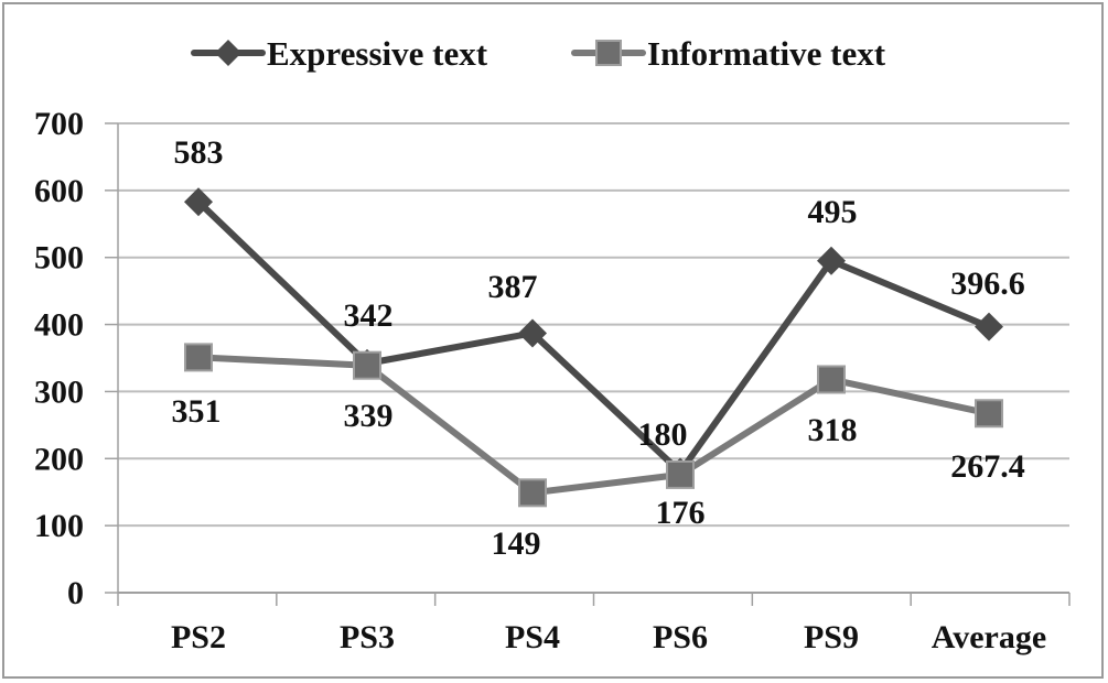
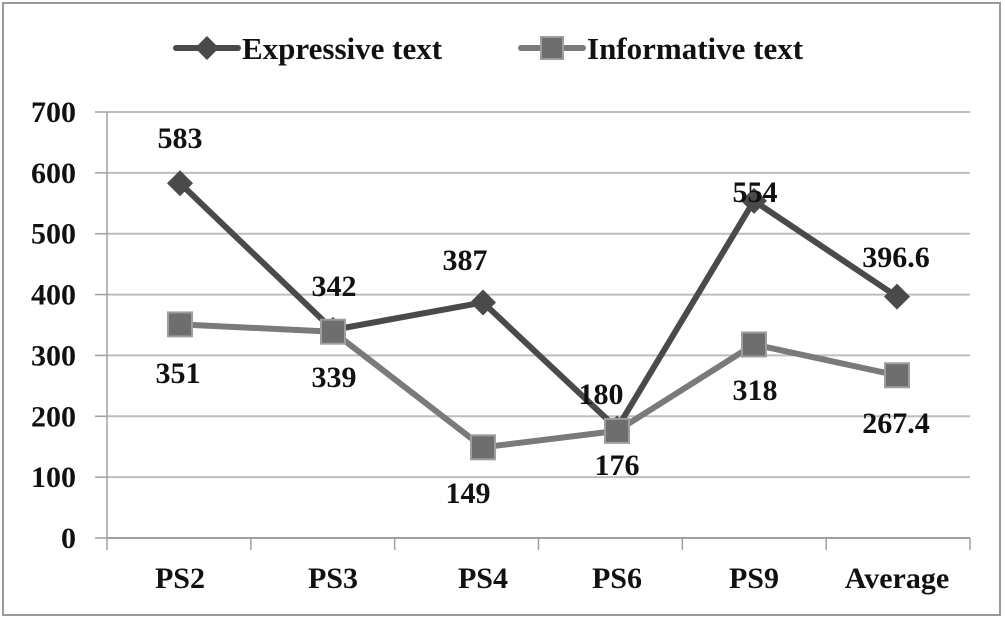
Expressive text/PS9: 495 -> 554
